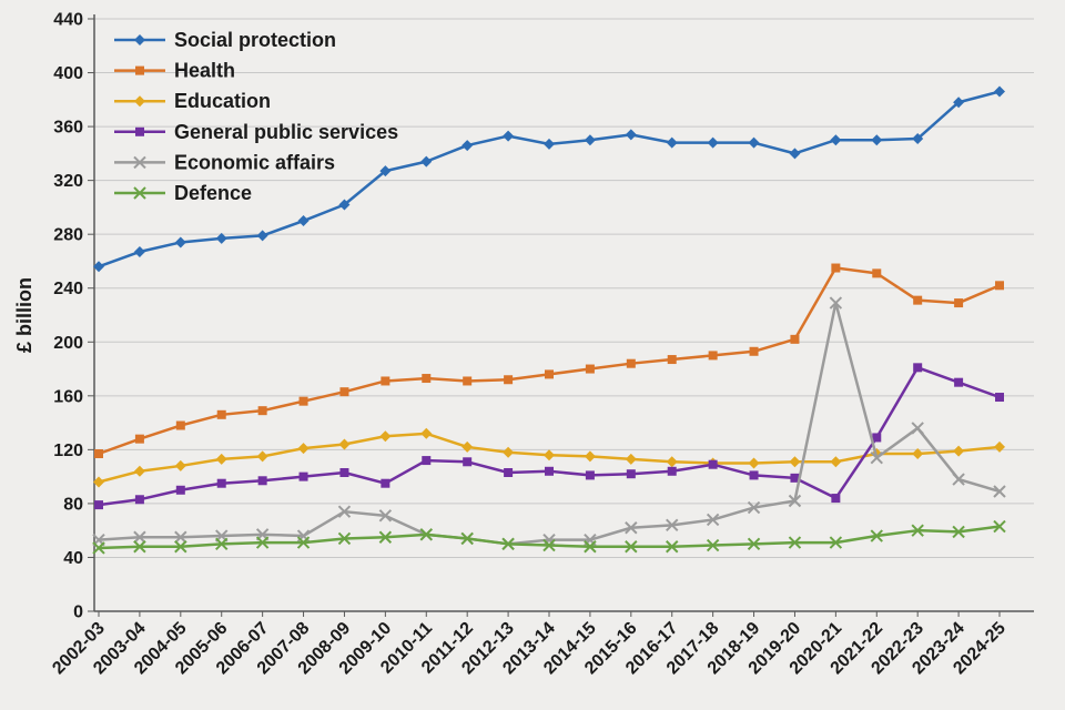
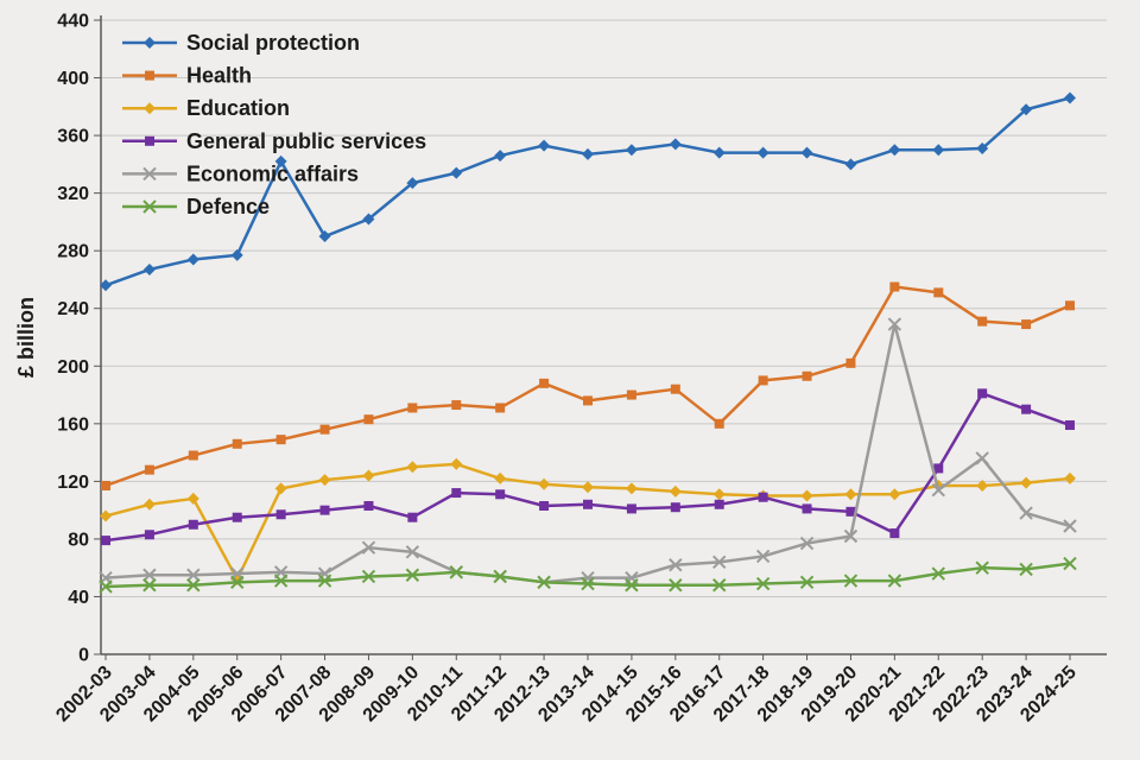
Education/2005-06: 113 -> 52
Social protection/2006-07: 279 -> 342
Health/2012-13: 172 -> 188
Health/2016-17: 187 -> 160
